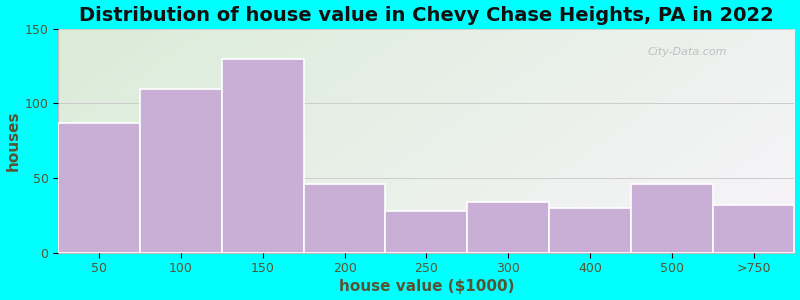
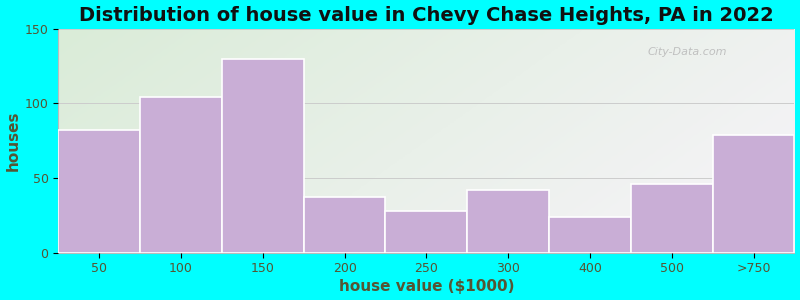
50: 87 -> 82
100: 110 -> 104
200: 46 -> 37
300: 34 -> 42
400: 30 -> 24
>750: 32 -> 79
